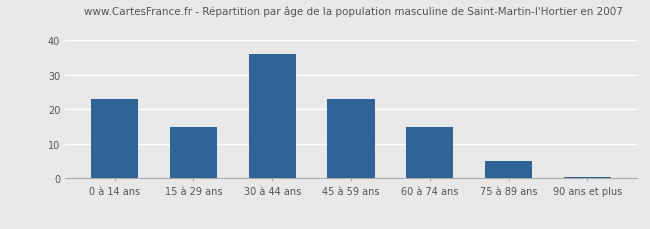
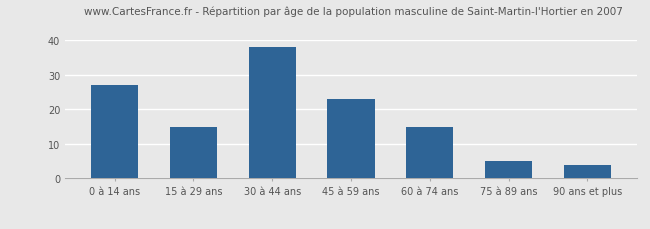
0 à 14 ans: 23.0 -> 27.0
30 à 44 ans: 36.0 -> 38.0
90 ans et plus: 0.5 -> 4.0
